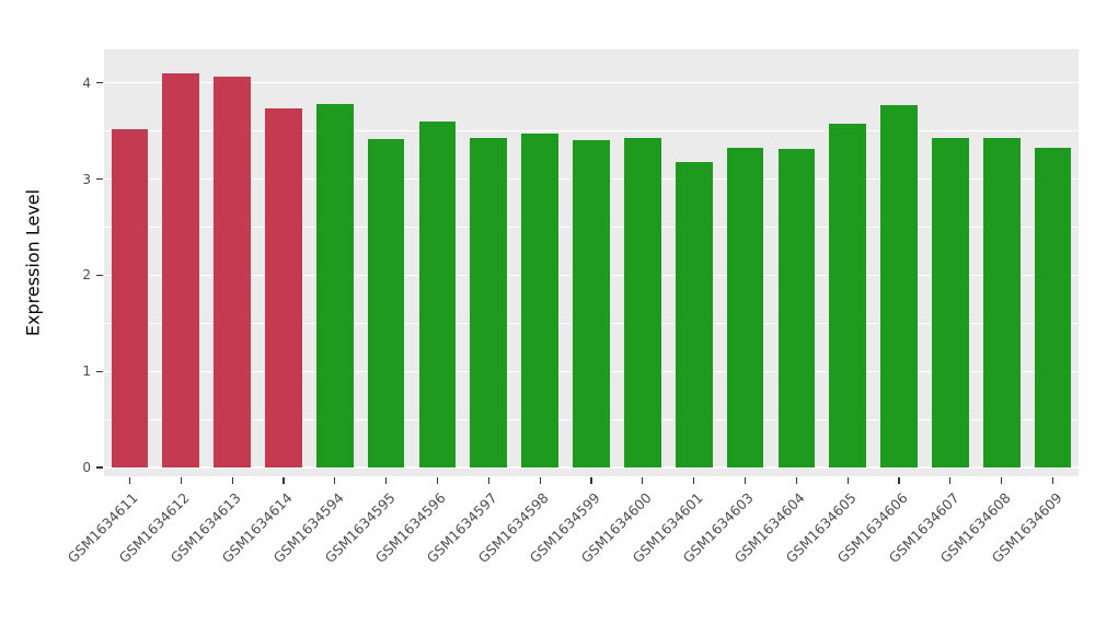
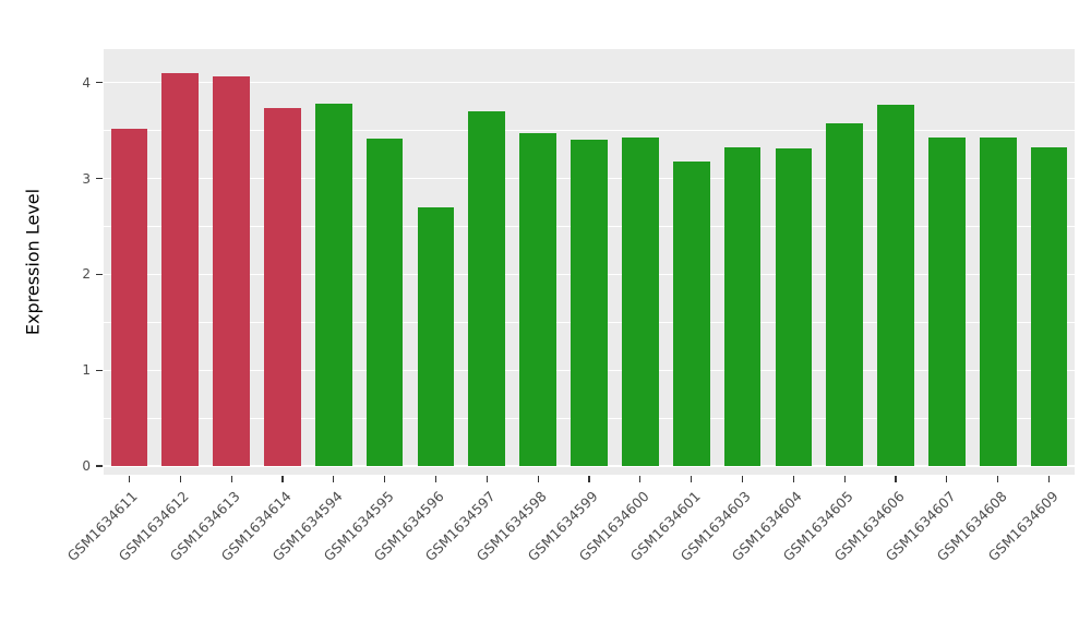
GSM1634596: 3.6 -> 2.7
GSM1634597: 3.4 -> 3.7
